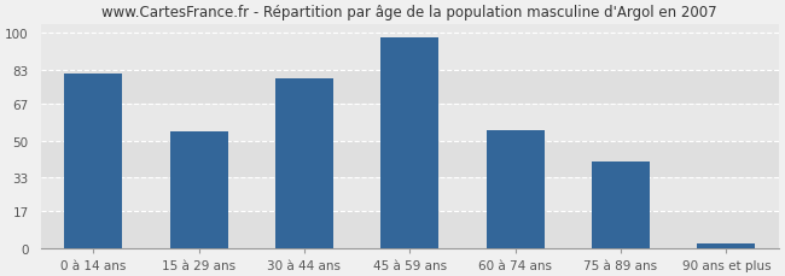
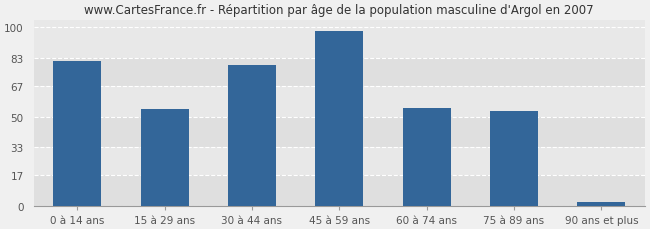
75 à 89 ans: 40 -> 53
